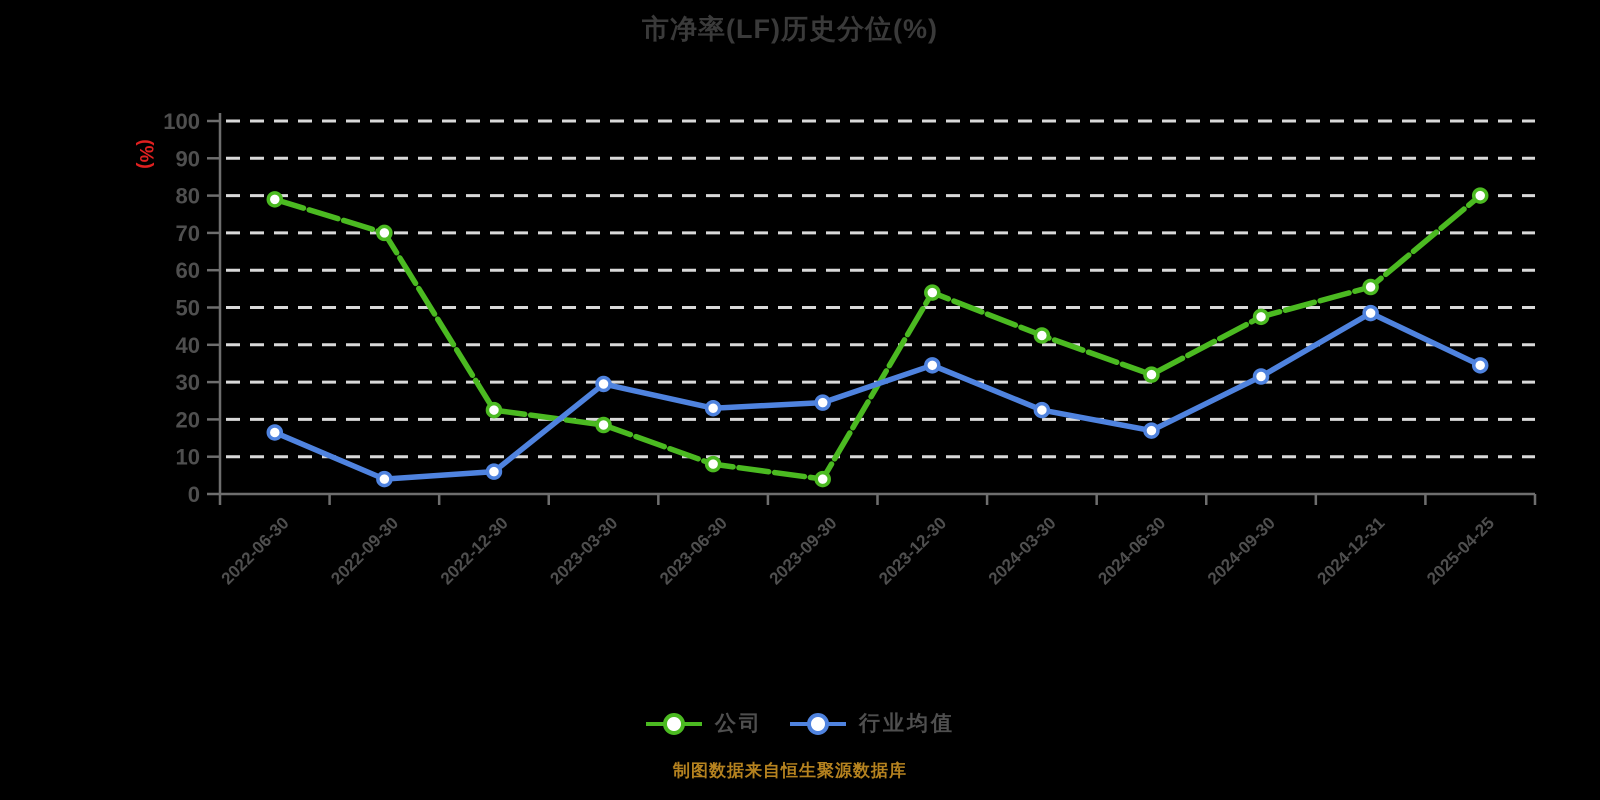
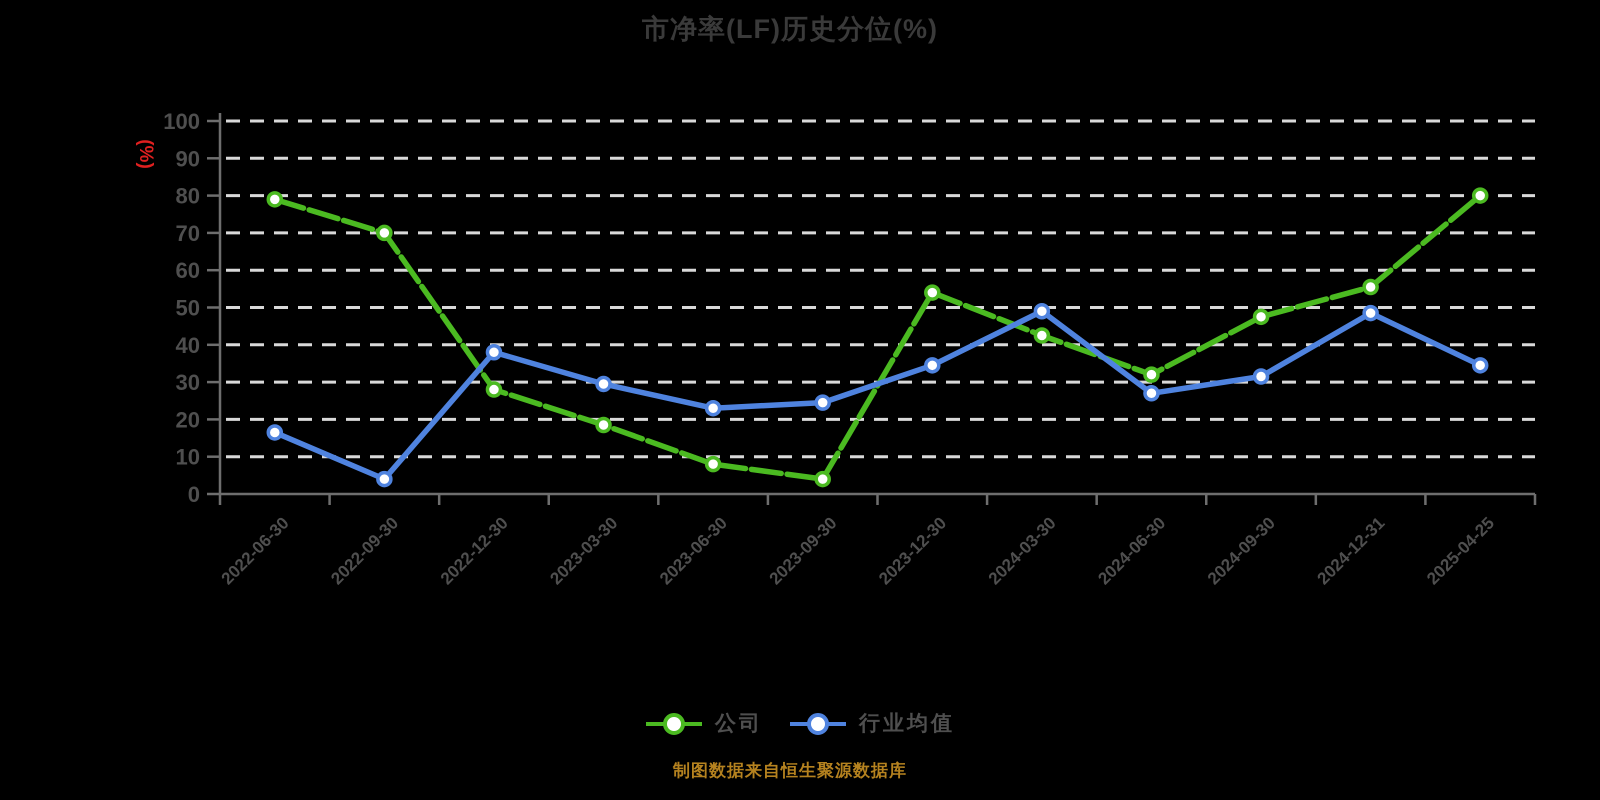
公司/2022-12-30: 22 -> 28
行业均值/2022-12-30: 6 -> 38
行业均值/2024-03-30: 22 -> 49
行业均值/2024-06-30: 17 -> 27
